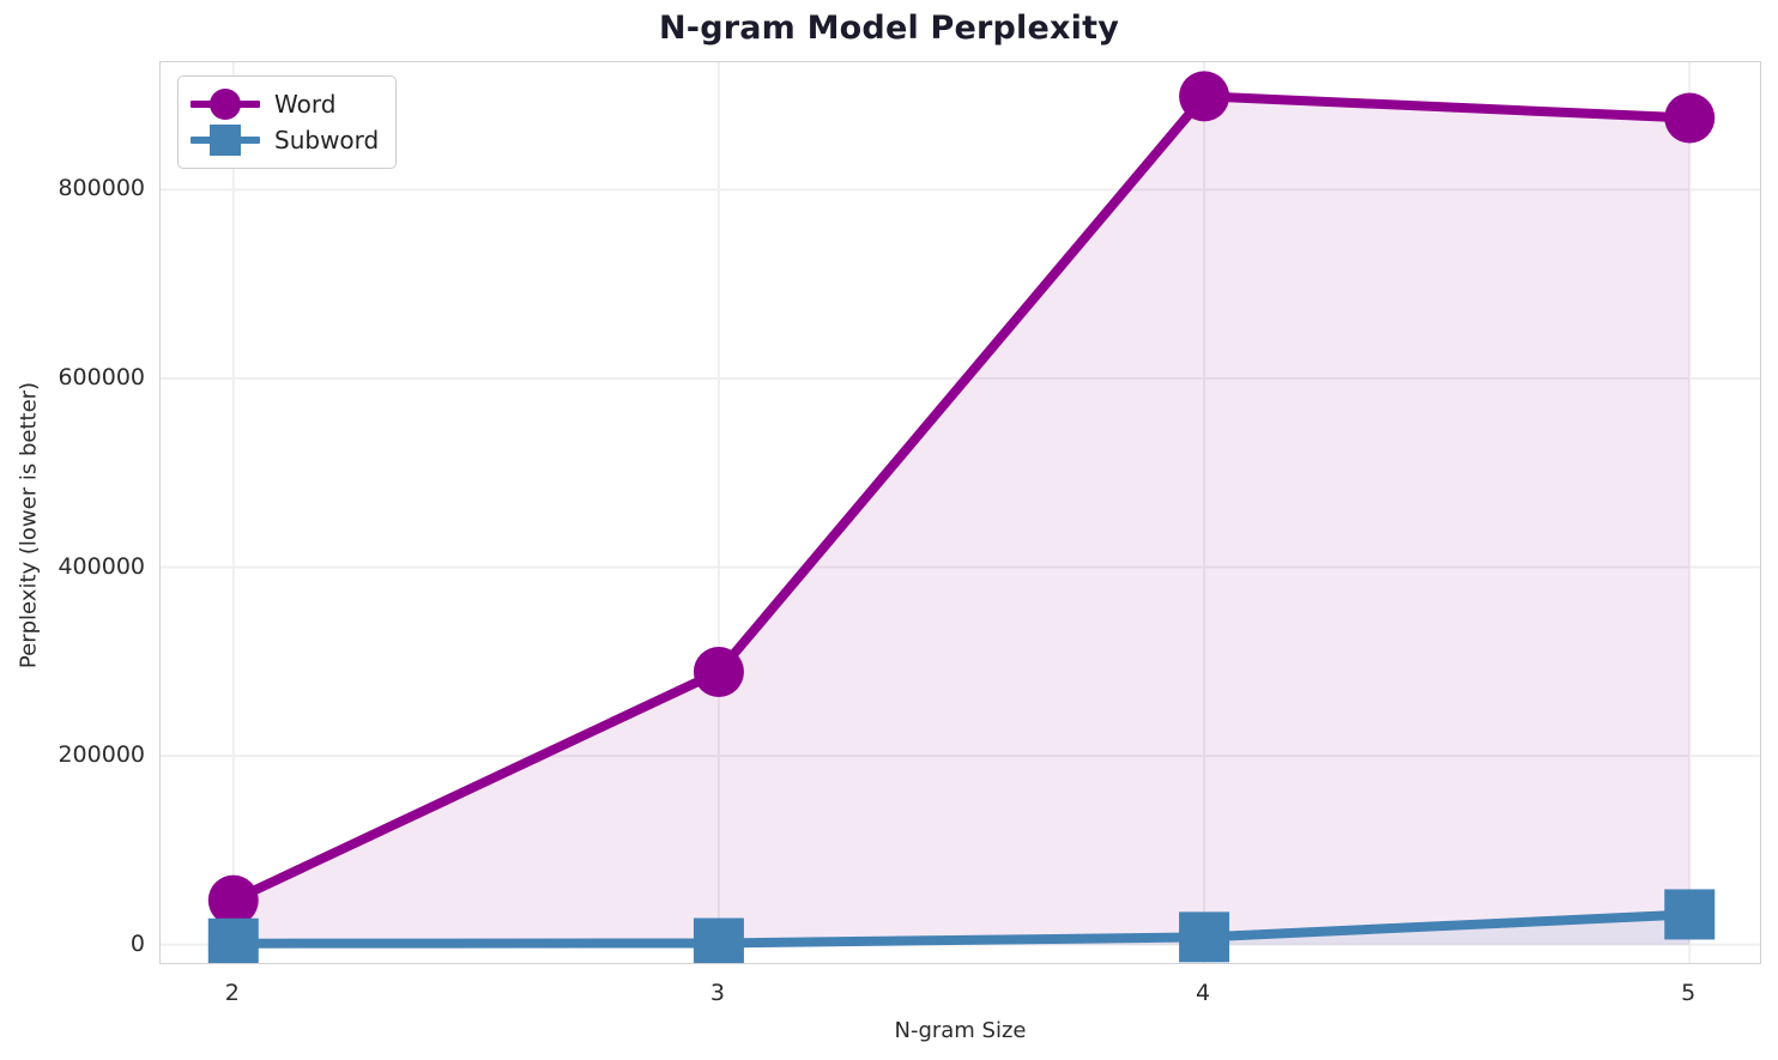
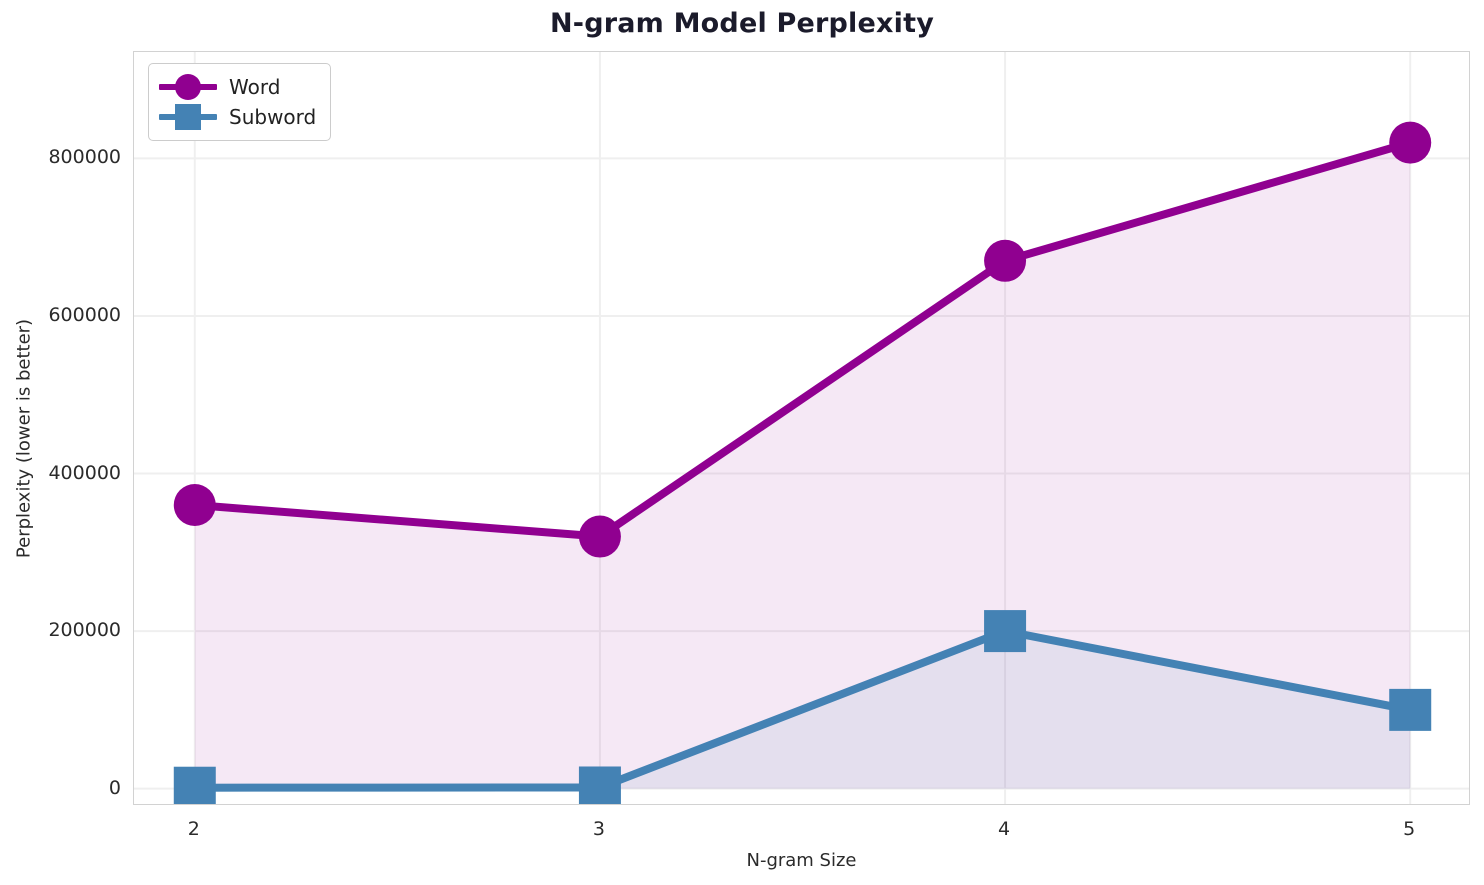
Word/2: 50000 -> 360000
Word/3: 290000 -> 320000
Word/4: 900000 -> 670000
Subword/4: 10000 -> 200000
Word/5: 880000 -> 820000
Subword/5: 30000 -> 100000
